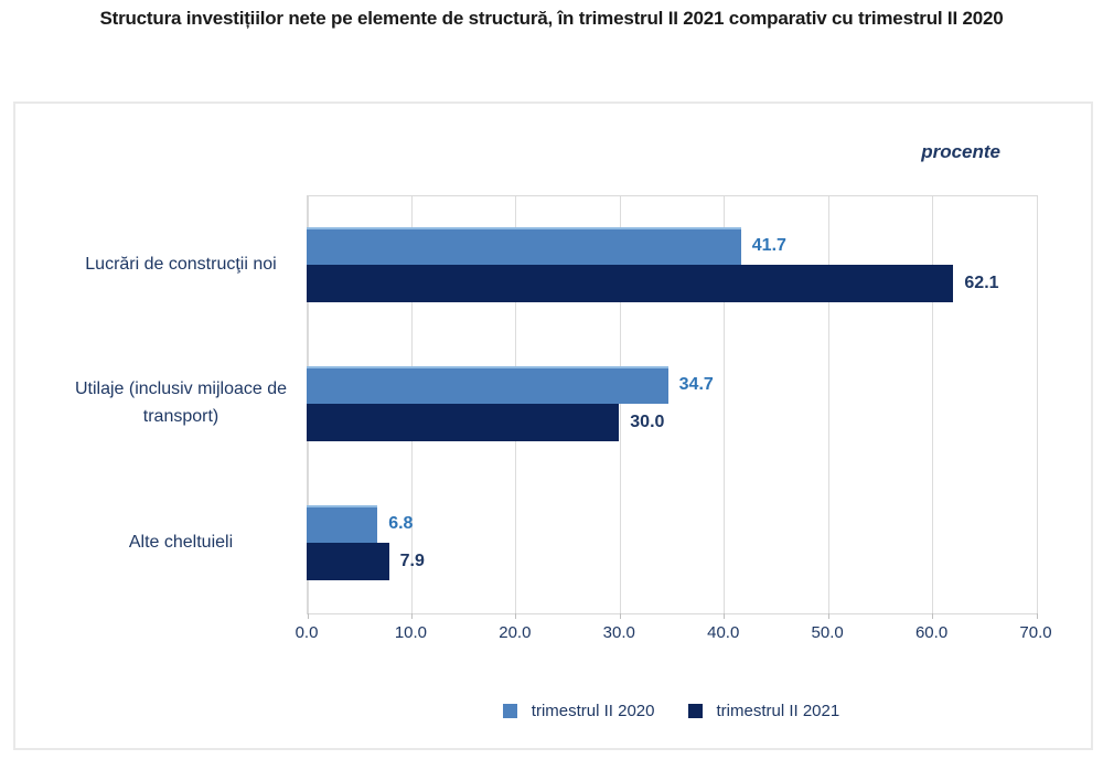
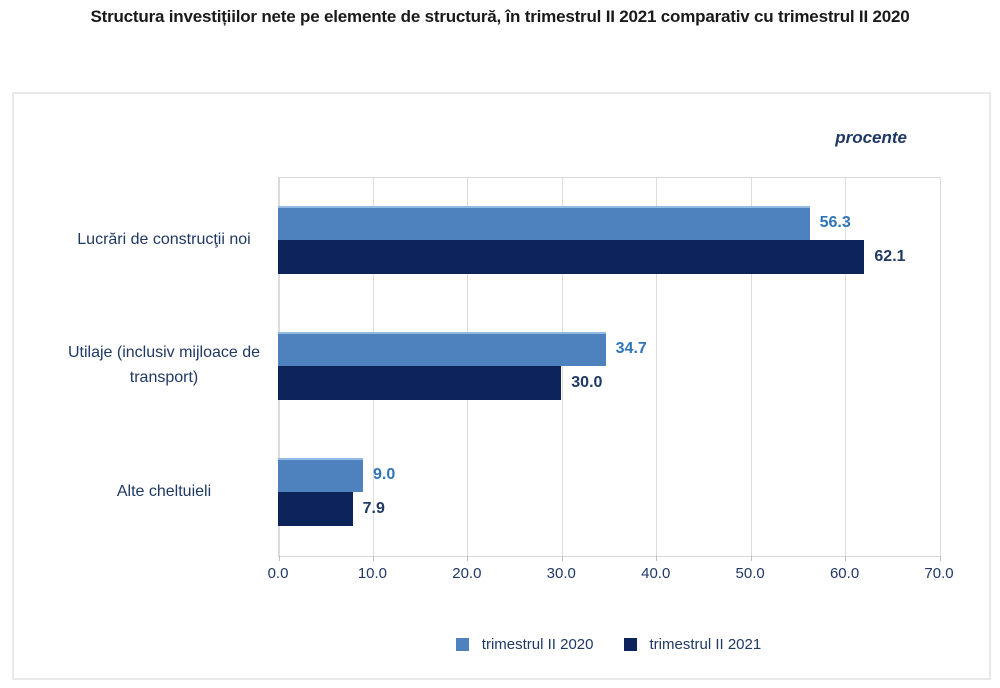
trimestrul II 2020/Lucrări de construcţii noi: 41.7 -> 56.3
trimestrul II 2020/Alte cheltuieli: 6.8 -> 9.0
